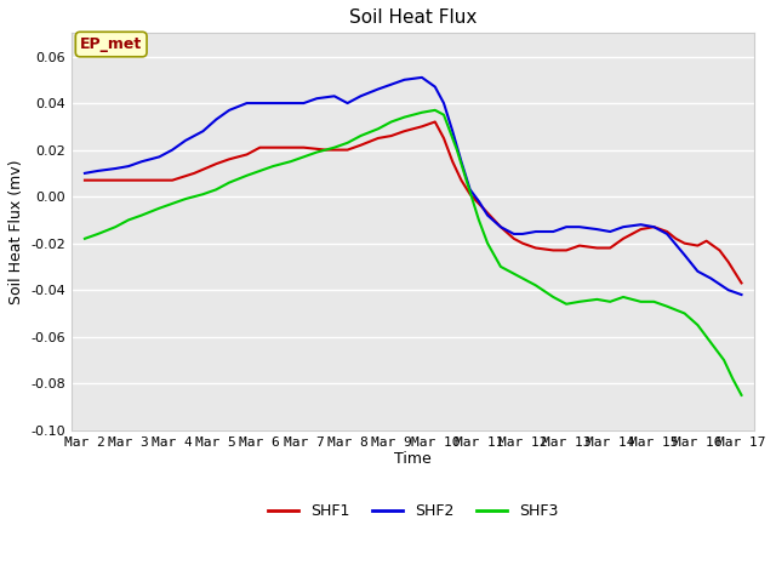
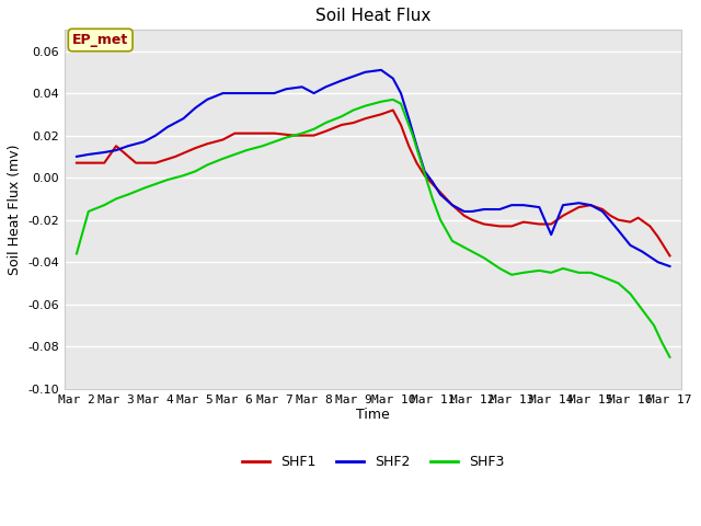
SHF3/Mar 2: -0.018 -> -0.036
SHF1/Mar 3: 0.007 -> 0.015
SHF2/Mar 14: -0.015 -> -0.027
